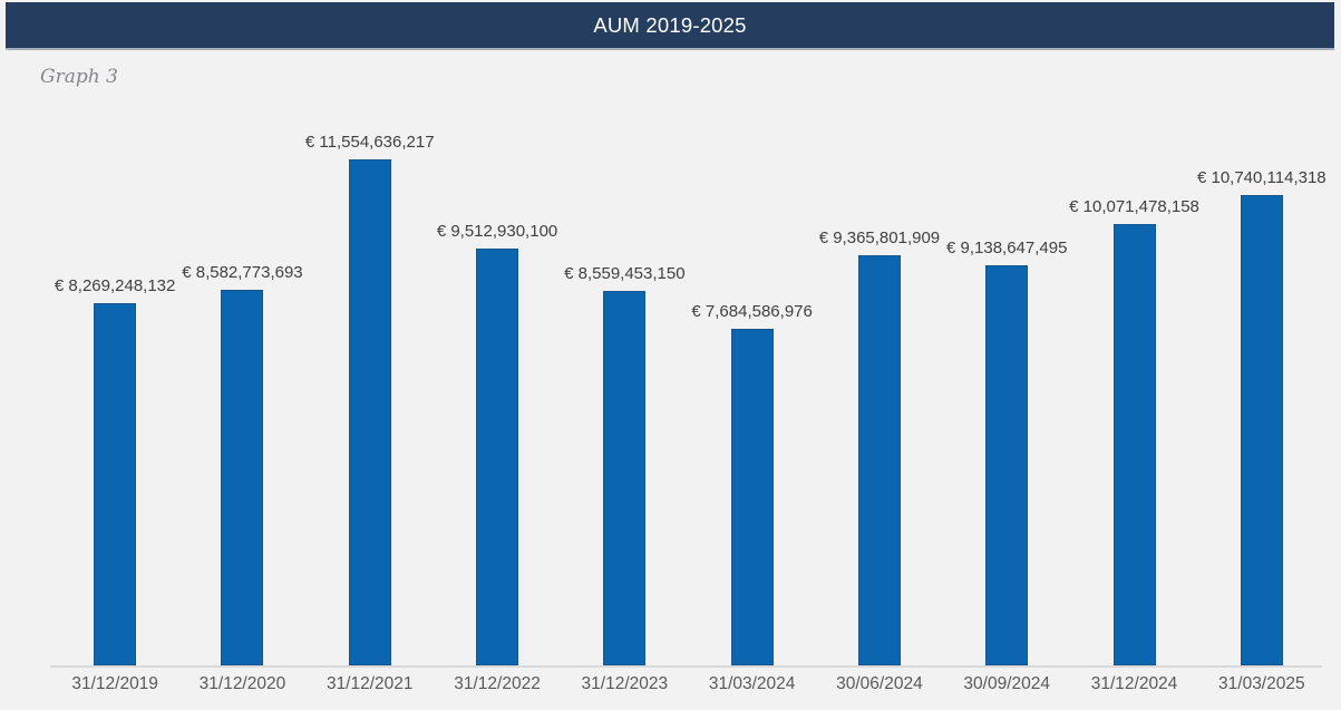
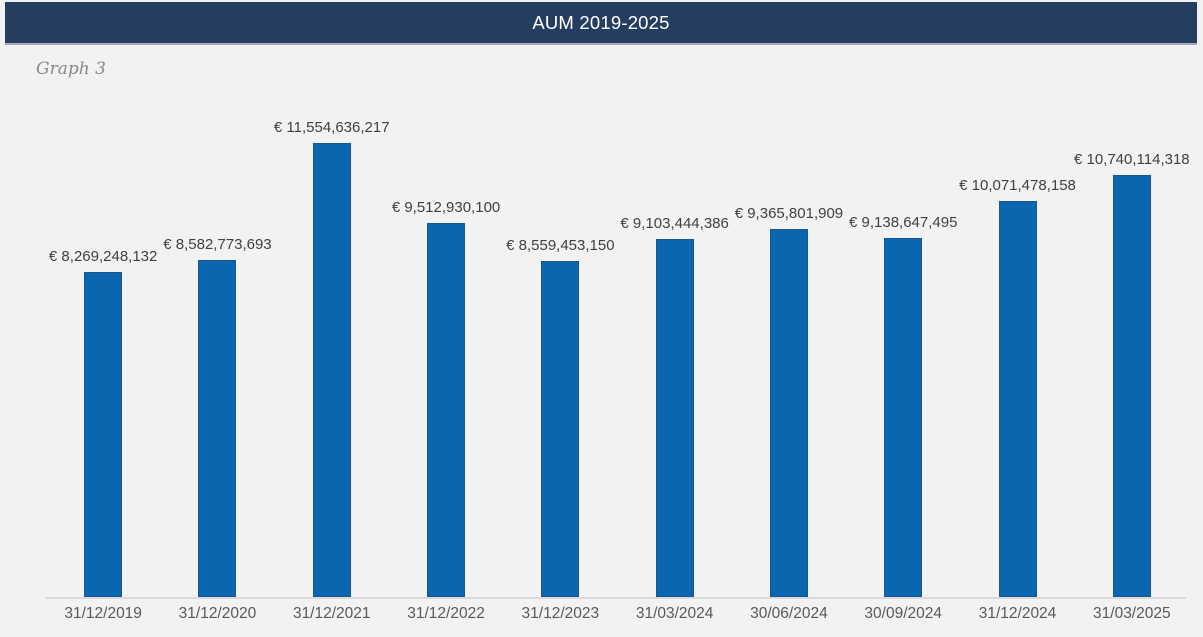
31/03/2024: 7,684,586,976 -> 9,103,444,386
